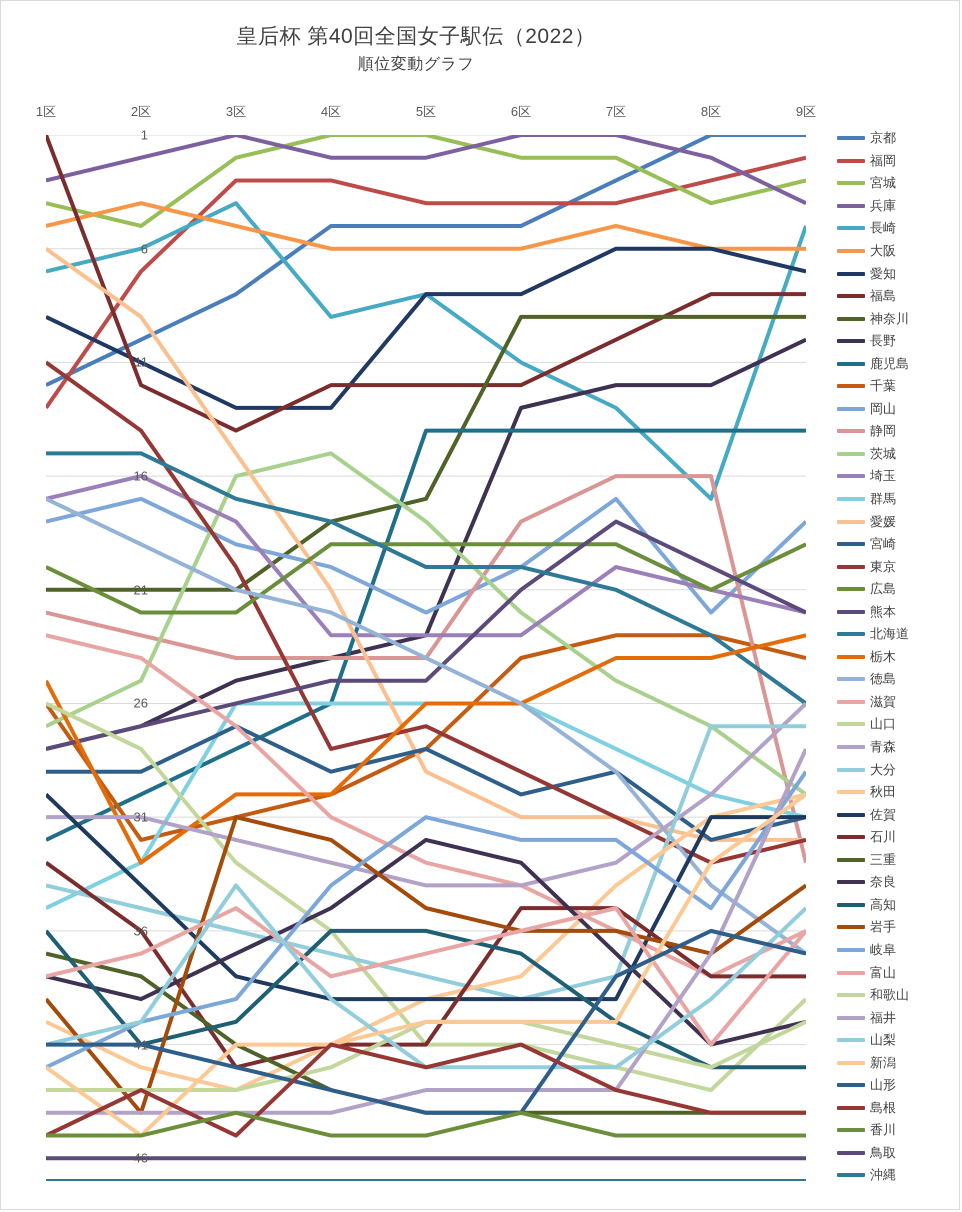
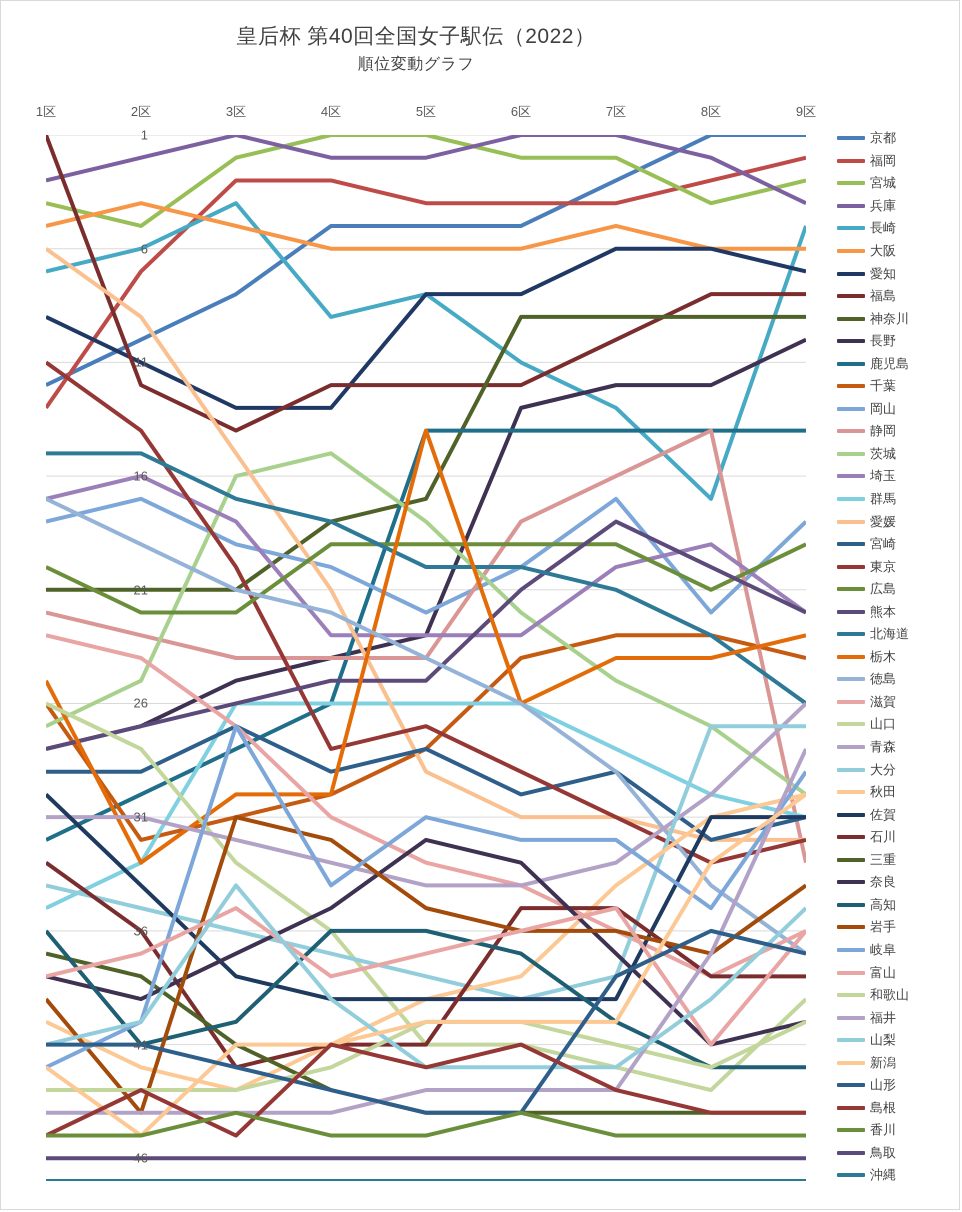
岐阜/3区: 39 -> 27
栃木/5区: 26 -> 14
静岡/8区: 16 -> 14
埼玉/8区: 21 -> 19
